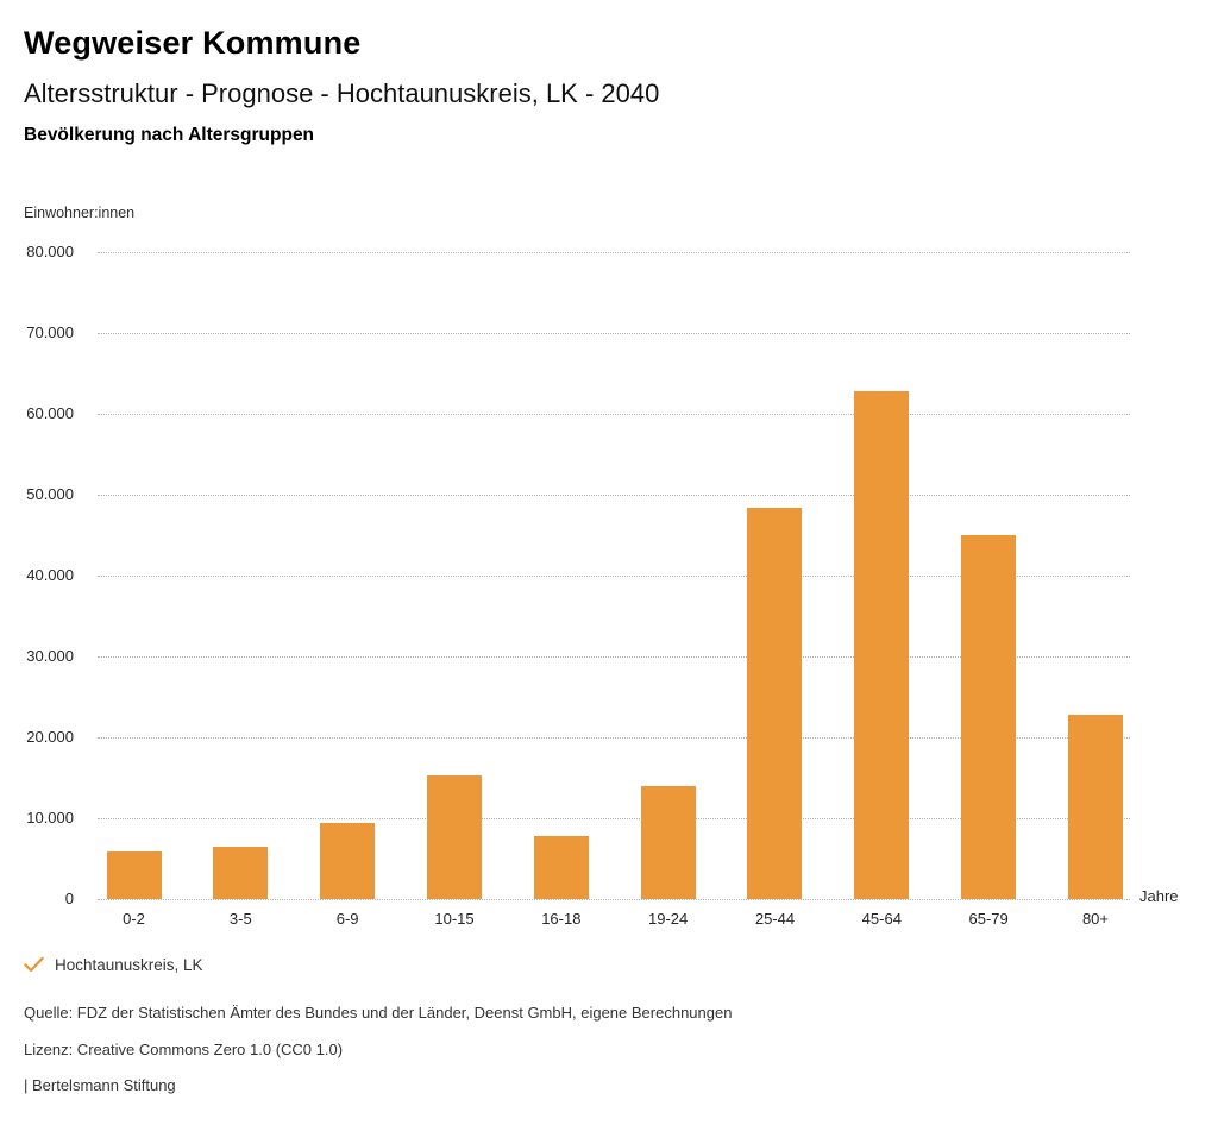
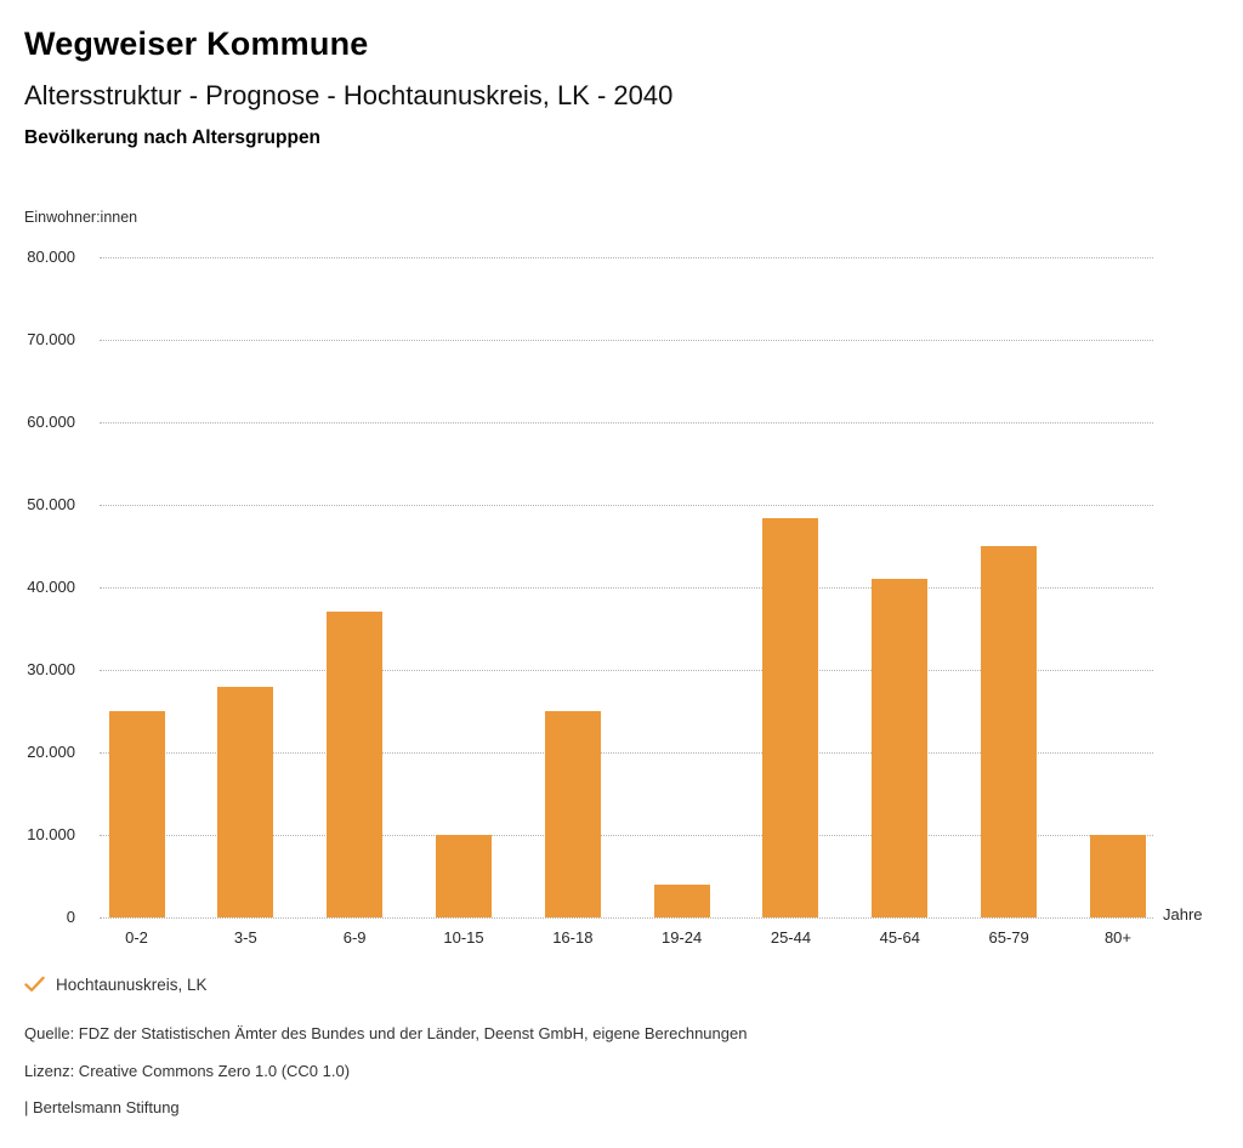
0-2: 6000 -> 25000
3-5: 6000 -> 28000
6-9: 9000 -> 37000
10-15: 15000 -> 10000
16-18: 8000 -> 25000
19-24: 14000 -> 4000
45-64: 63000 -> 41000
80+: 23000 -> 10000
